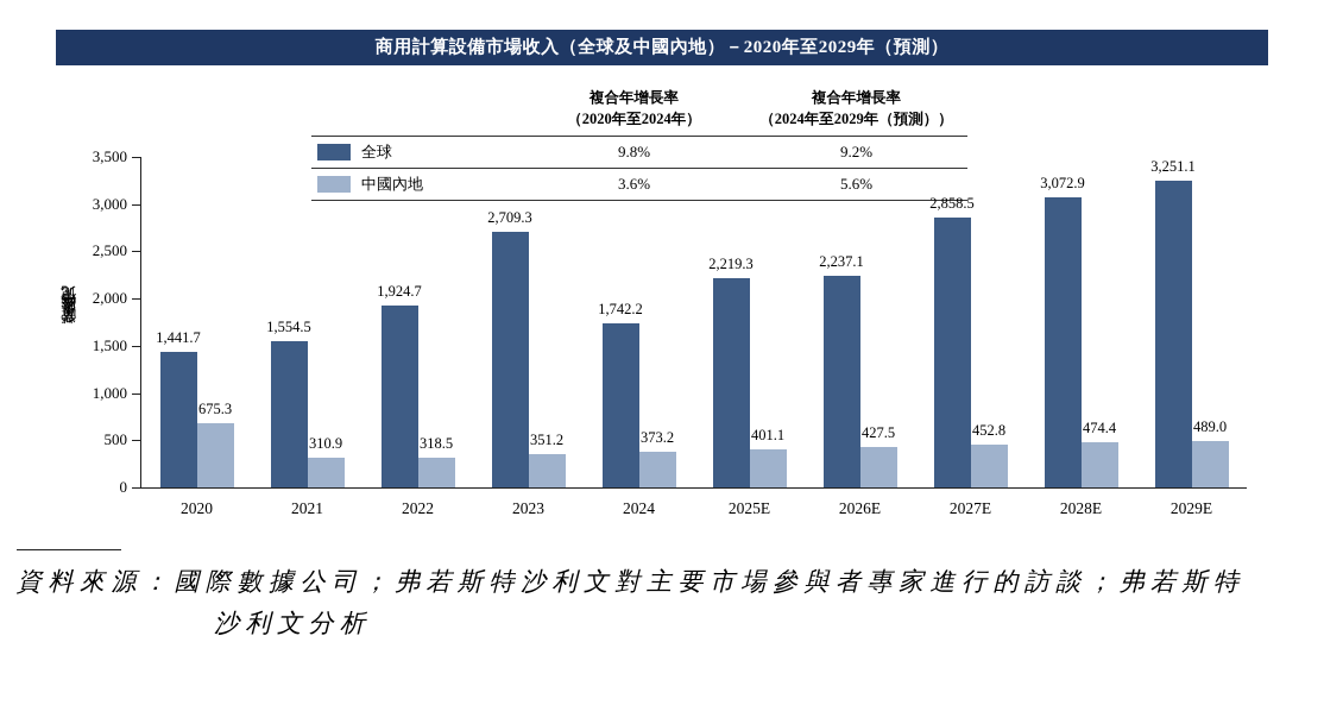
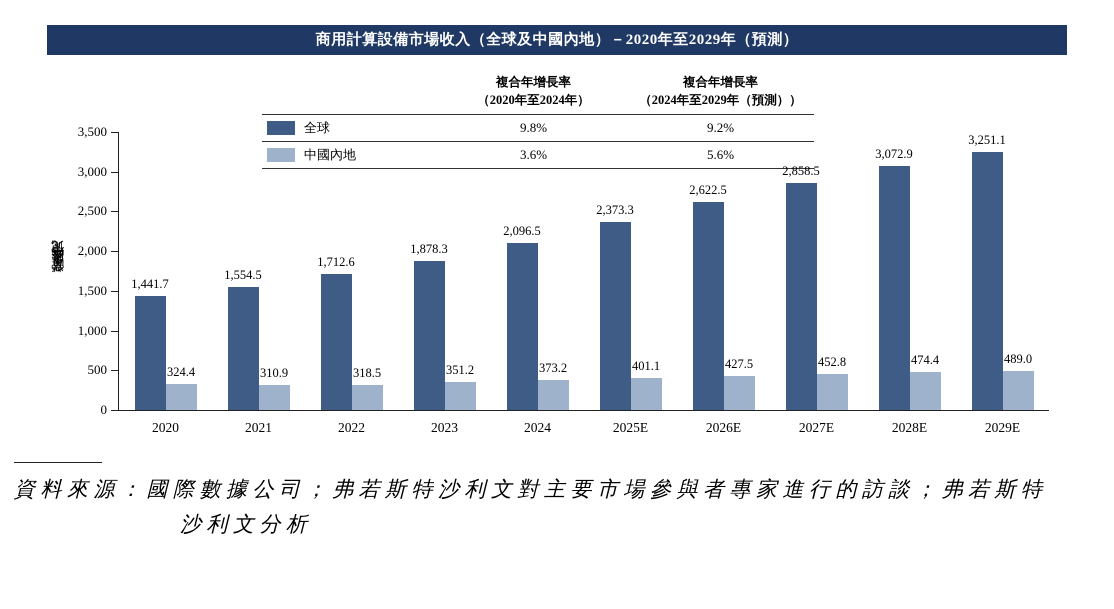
中國內地/2020: 675.3 -> 324.4
全球/2022: 1,924.7 -> 1,712.6
全球/2023: 2,709.3 -> 1,878.3
全球/2024: 1,742.2 -> 2,096.5
全球/2025E: 2,219.3 -> 2,373.3
全球/2026E: 2,237.1 -> 2,622.5
